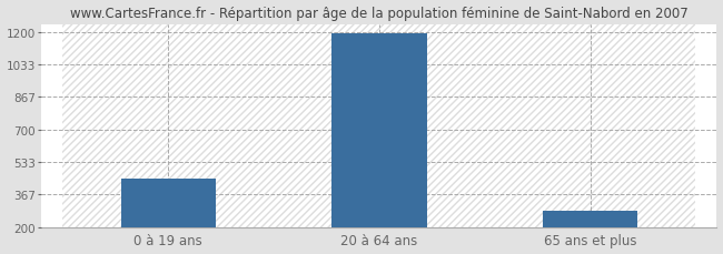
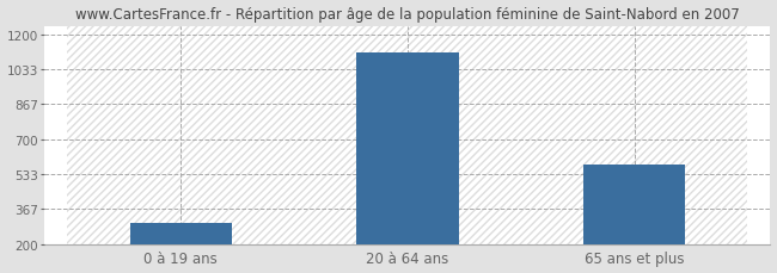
0 à 19 ans: 450 -> 300
20 à 64 ans: 1190 -> 1110
65 ans et plus: 280 -> 580
